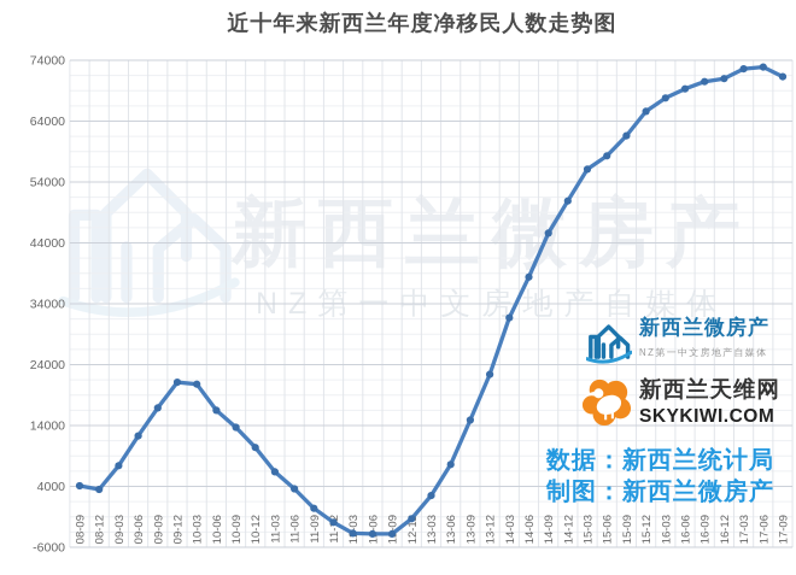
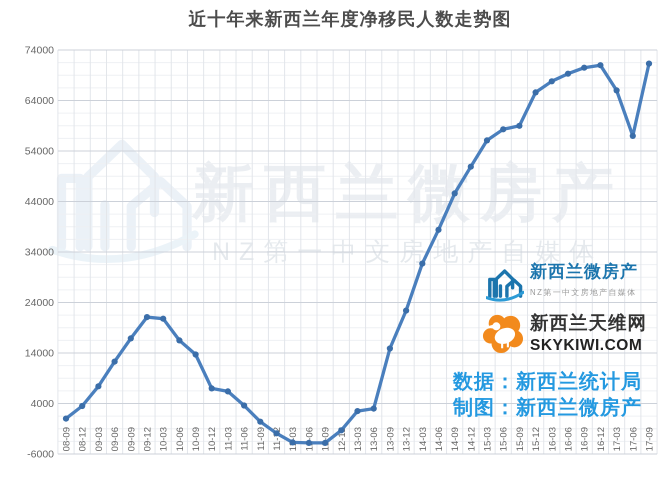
08-09: 4000 -> 1000
10-12: 10000 -> 7000
13-06: 8000 -> 3000
15-09: 62000 -> 59000
17-03: 73000 -> 66000
17-06: 73000 -> 57000
